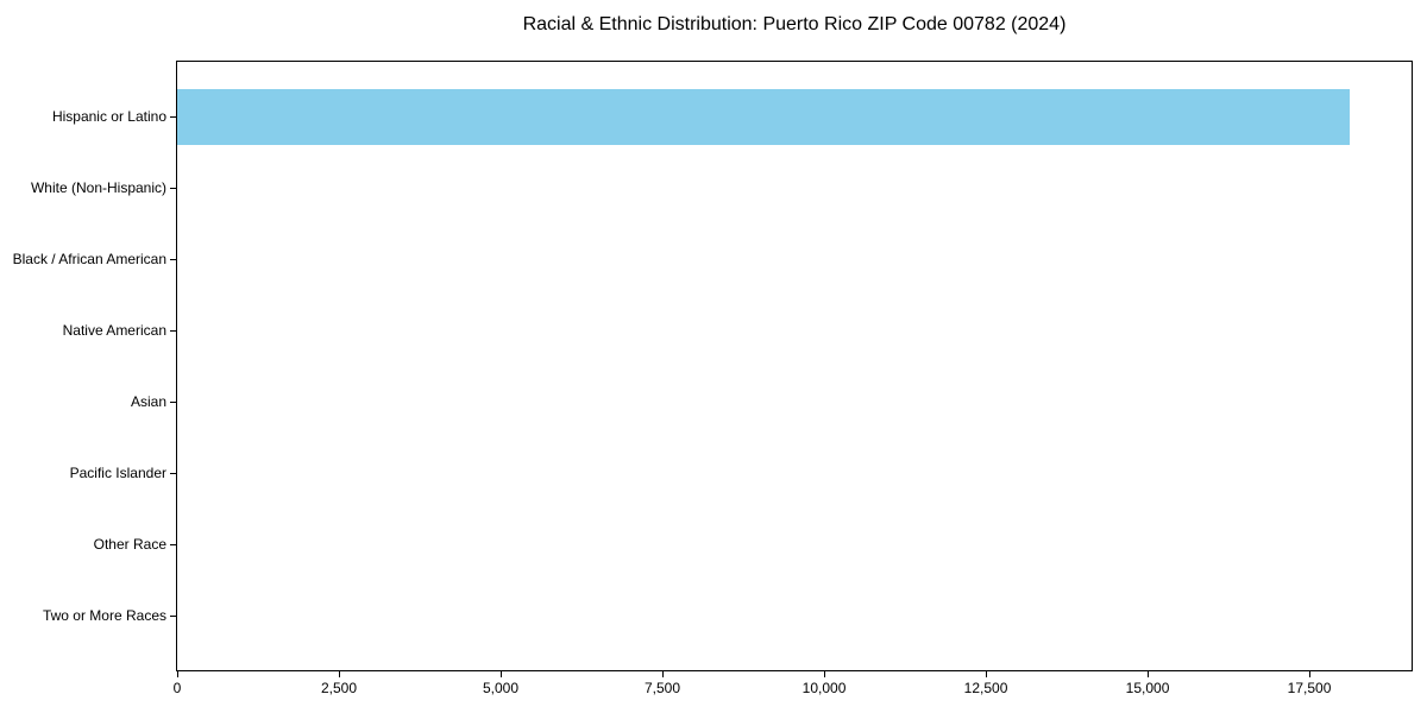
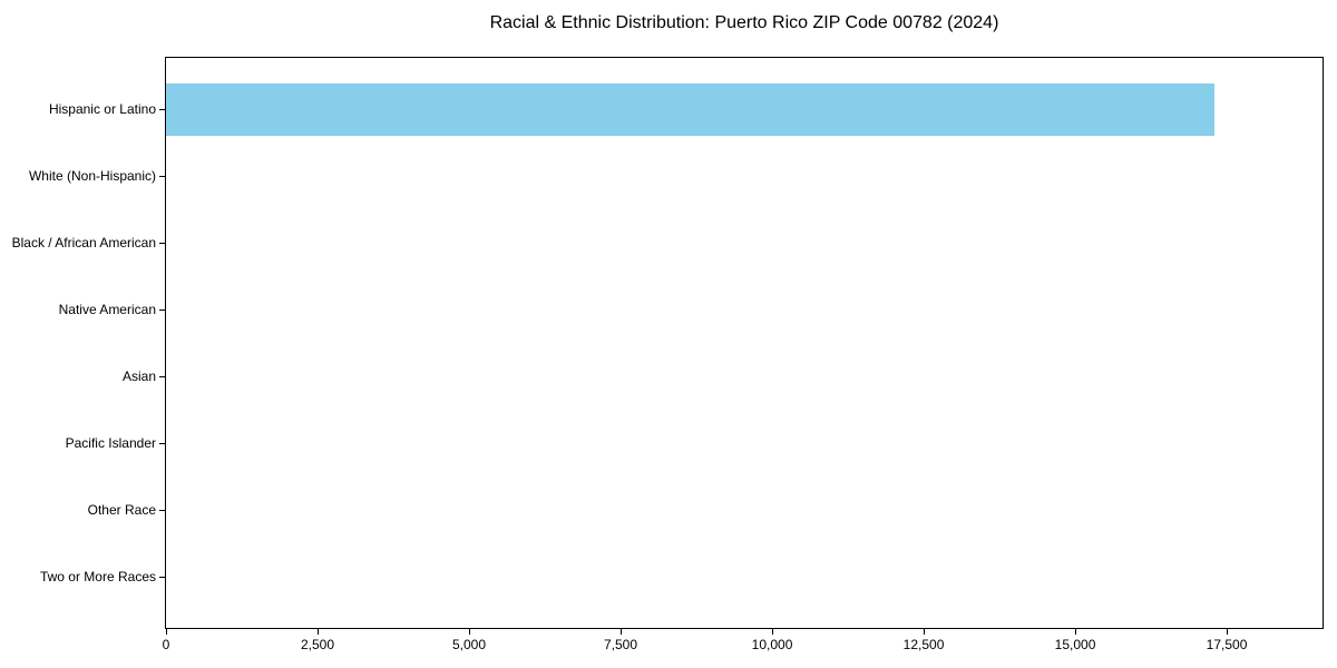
Hispanic or Latino: 18100 -> 17300
